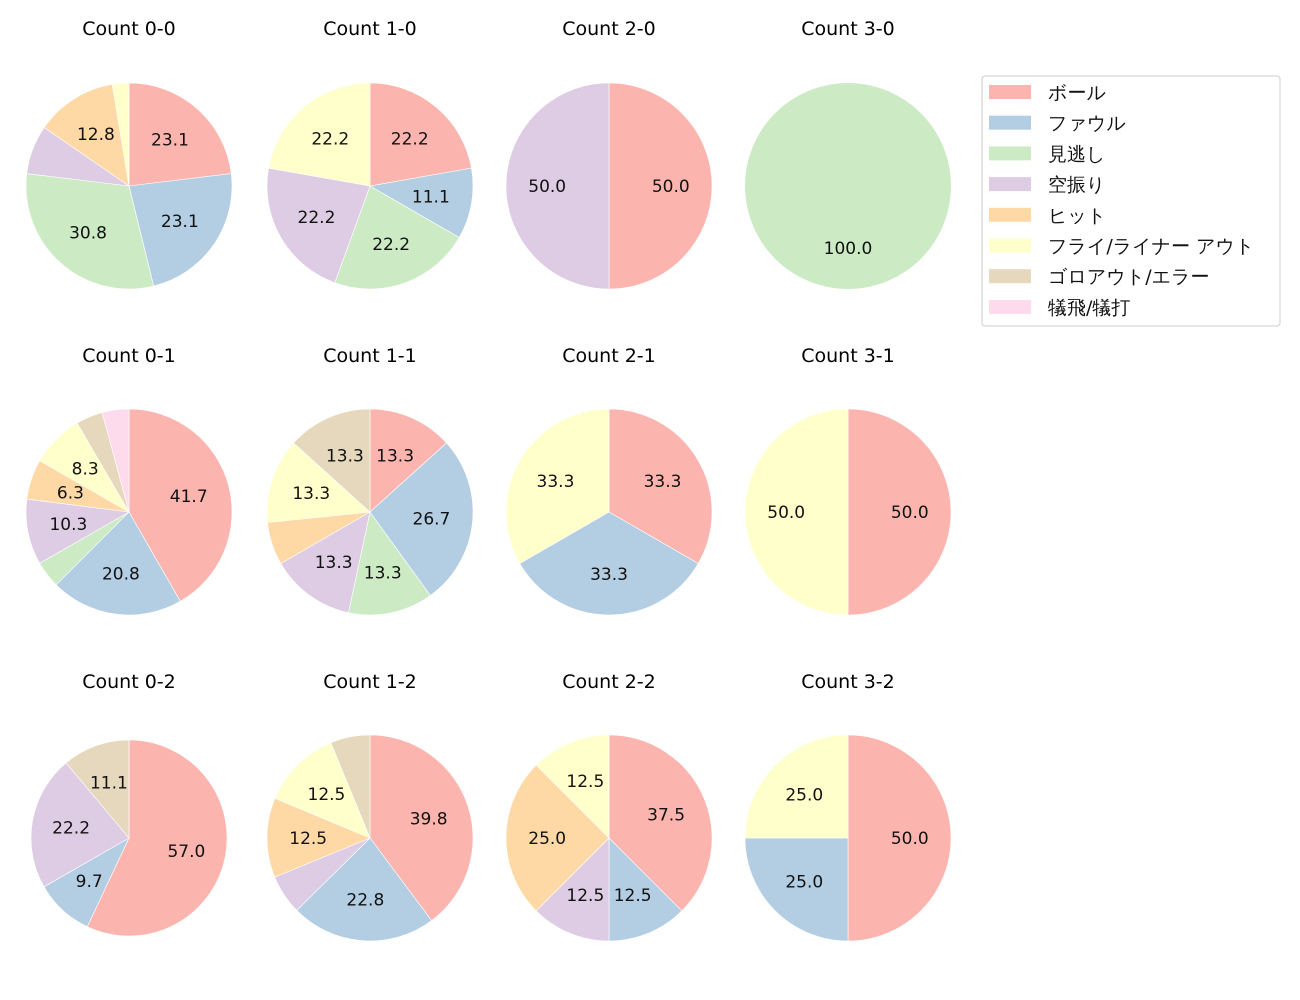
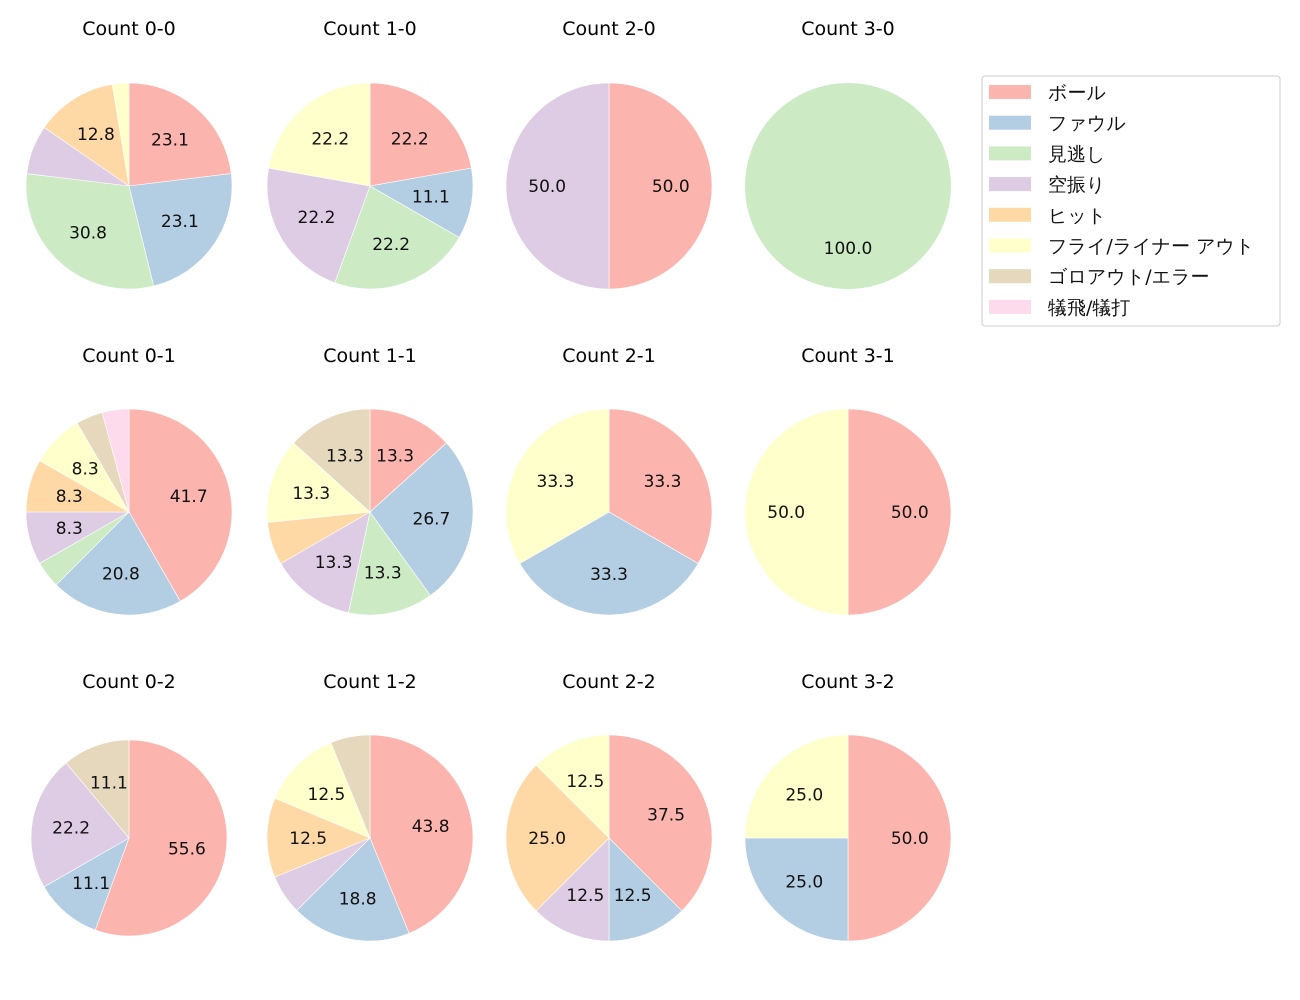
Count 0-1/空振り: 10.3 -> 8.3
Count 0-1/ヒット: 6.3 -> 8.3
Count 0-2/ボール: 57.0 -> 55.6
Count 0-2/ファウル: 9.7 -> 11.1
Count 1-2/ボール: 39.8 -> 43.8
Count 1-2/ファウル: 22.8 -> 18.8
